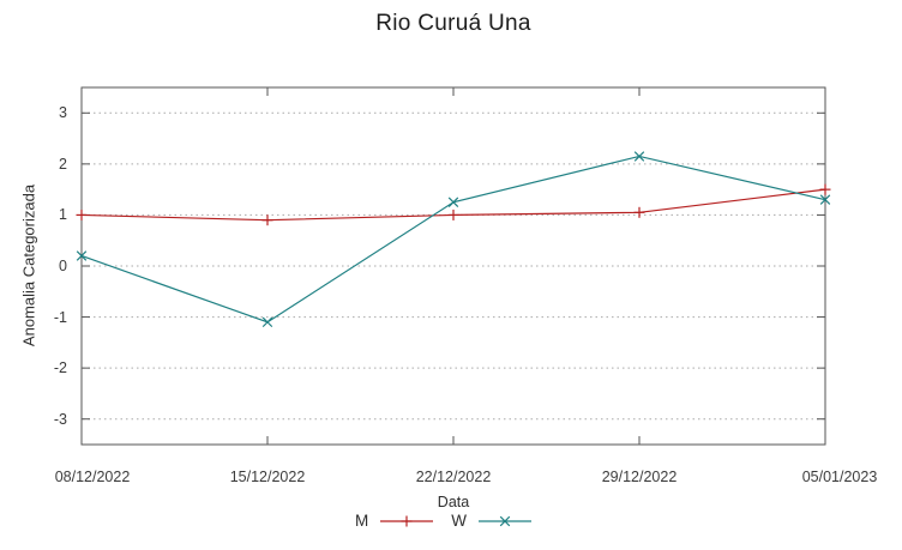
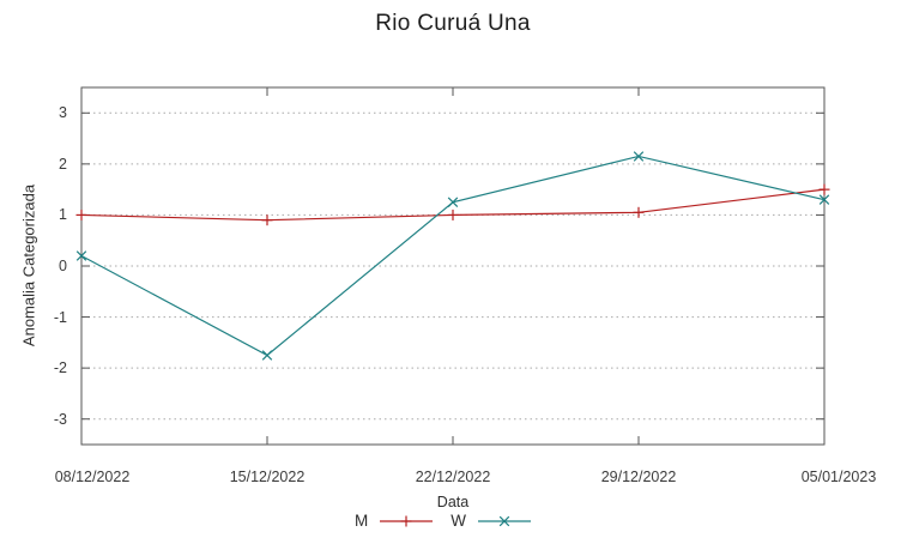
W/15/12/2022: -1.1 -> -1.8
